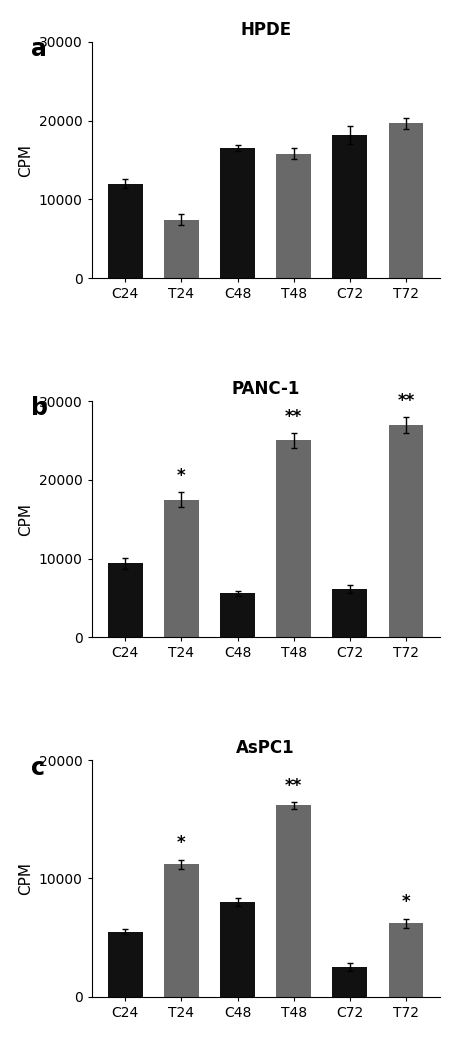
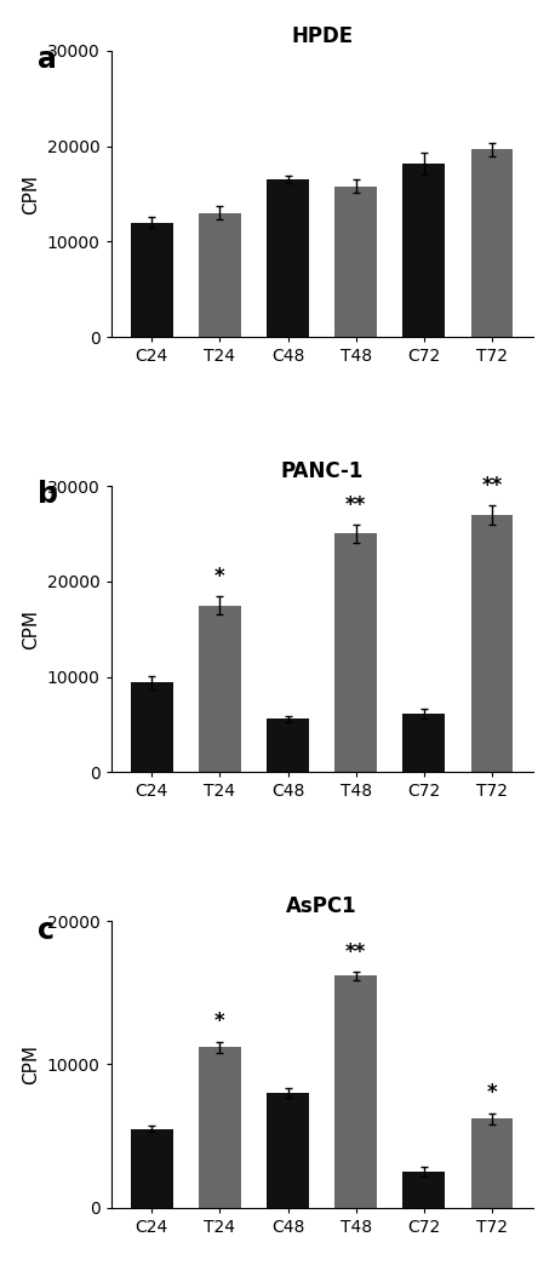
HPDE/T24: 7400 -> 13000
